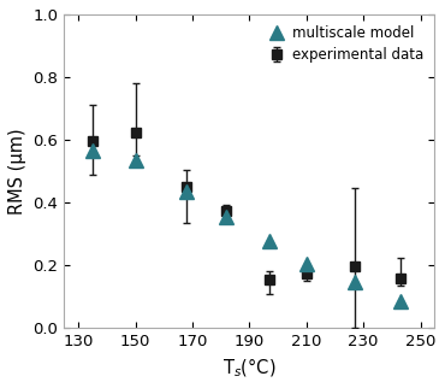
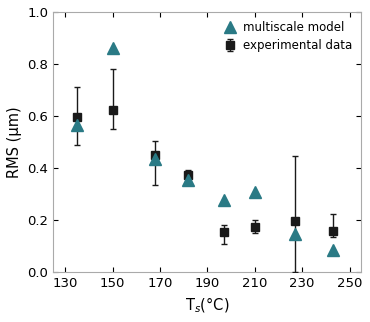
multiscale model/150: 0.535 -> 0.860
multiscale model/210: 0.205 -> 0.310
